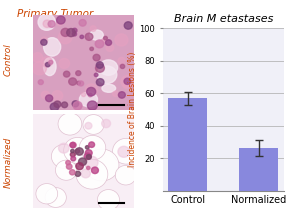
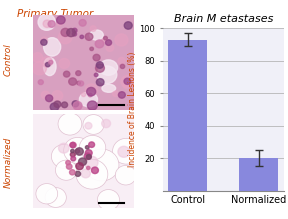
Control: 57 -> 93
Normalized: 26 -> 20
